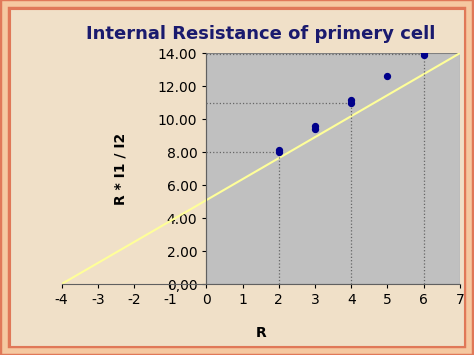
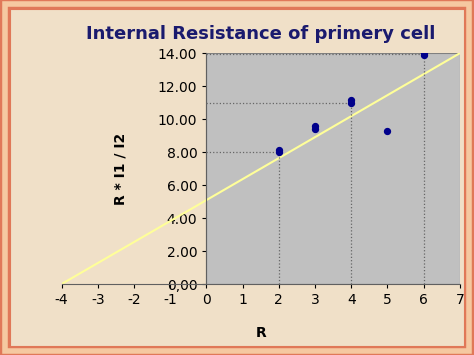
5: 12,6 -> 9,3
